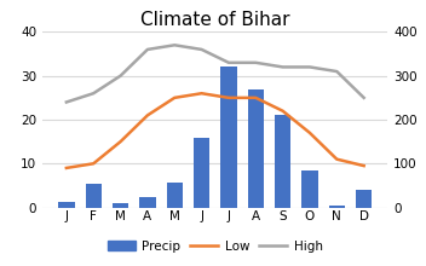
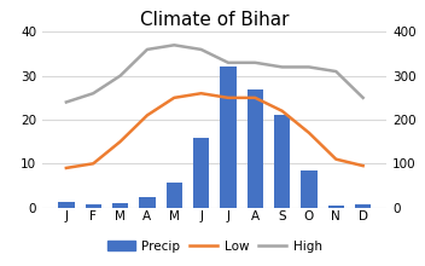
Precip/F: 5.5 -> 0.7
Precip/D: 4.0 -> 0.6
